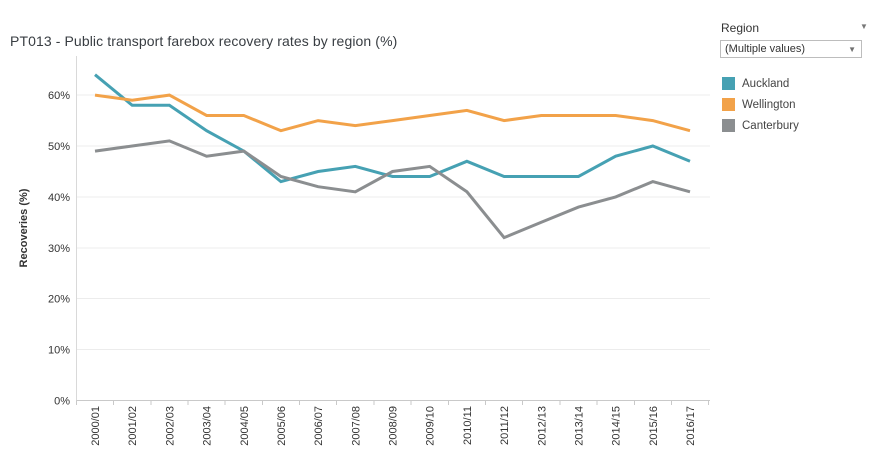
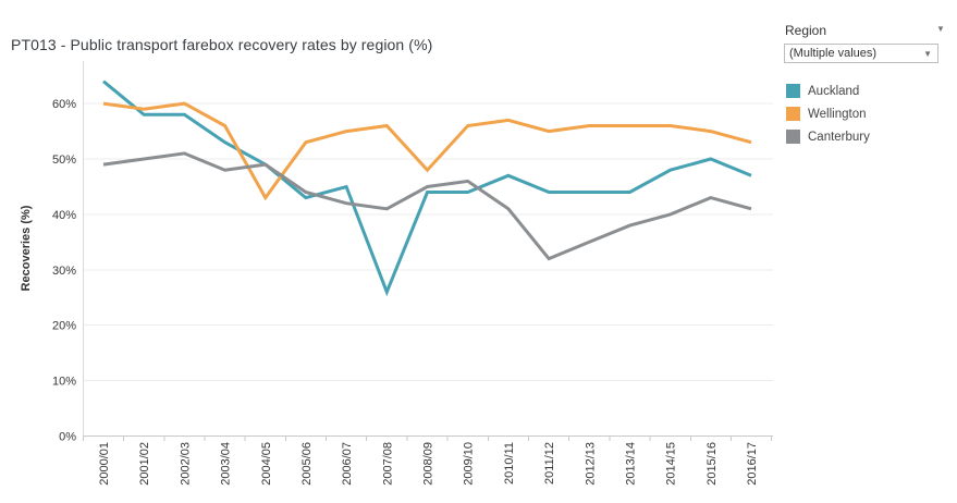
Wellington/2004/05: 56% -> 43%
Auckland/2007/08: 46% -> 26%
Wellington/2007/08: 54% -> 56%
Wellington/2008/09: 55% -> 48%
